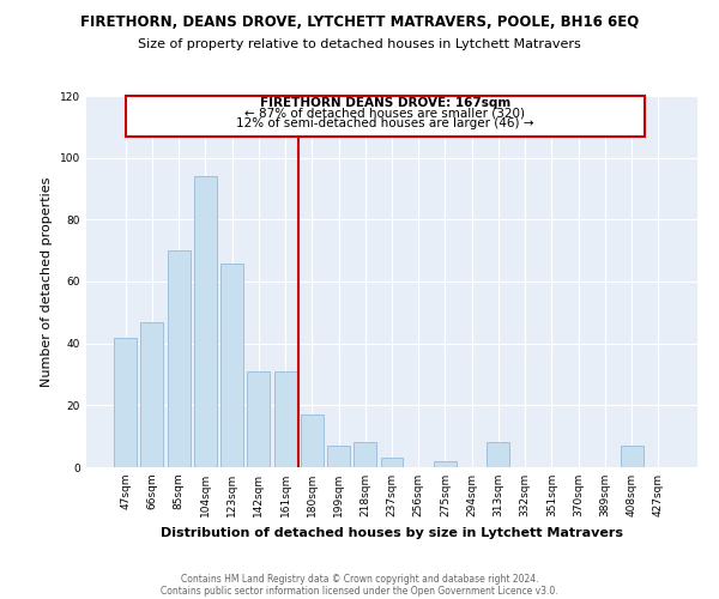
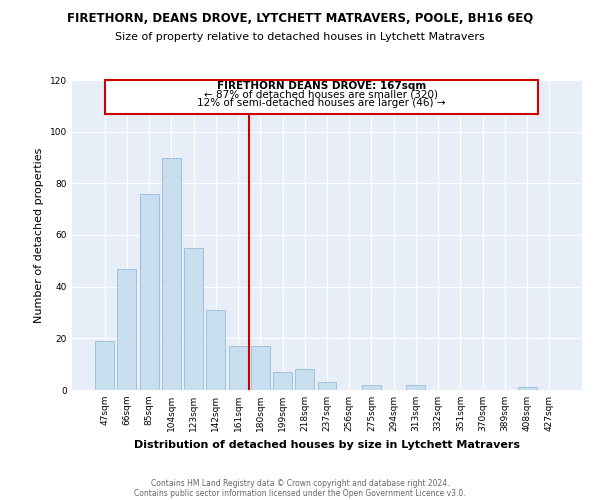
47sqm: 42 -> 19
85sqm: 70 -> 76
104sqm: 94 -> 90
123sqm: 66 -> 55
161sqm: 31 -> 17
313sqm: 8 -> 2
408sqm: 7 -> 1
